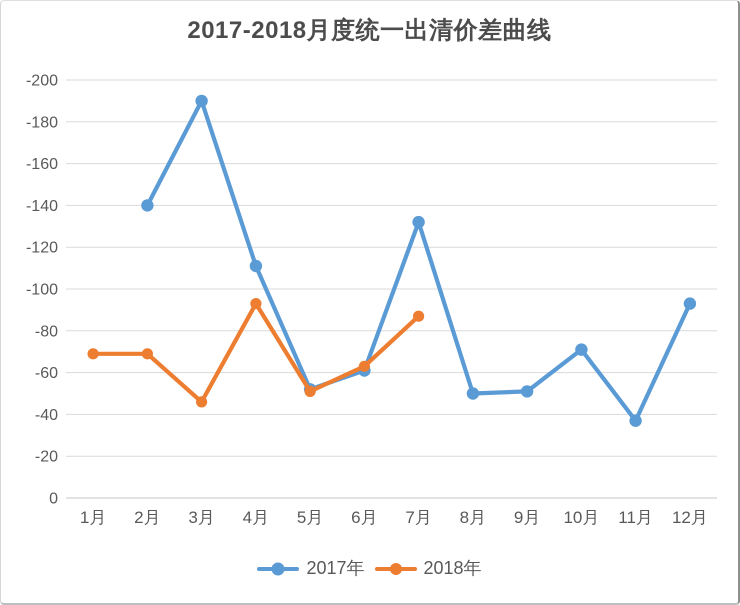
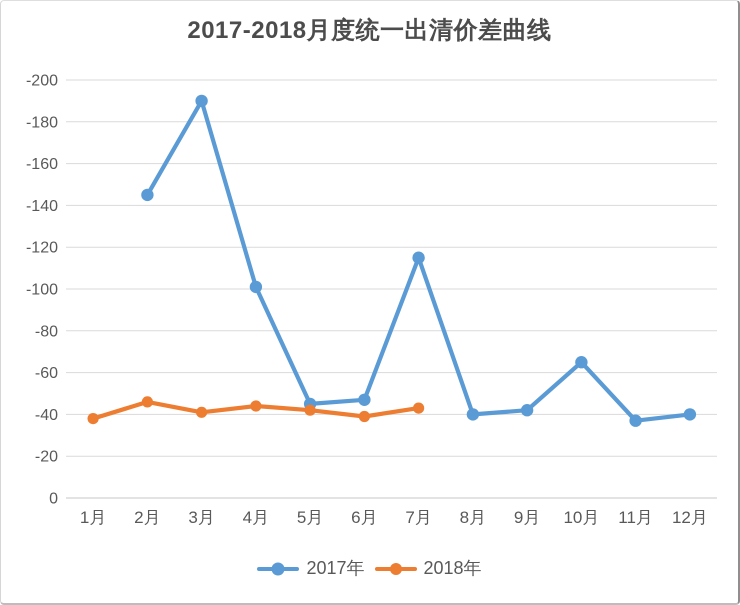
2018年/1月: -69 -> -38
2017年/2月: -140 -> -145
2018年/2月: -69 -> -46
2018年/3月: -46 -> -41
2017年/4月: -111 -> -101
2018年/4月: -93 -> -44
2017年/5月: -52 -> -45
2018年/5月: -51 -> -42
2017年/6月: -61 -> -47
2018年/6月: -63 -> -39
2017年/7月: -132 -> -115
2018年/7月: -87 -> -43
2017年/8月: -50 -> -40
2017年/9月: -51 -> -42
2017年/10月: -71 -> -65
2017年/12月: -93 -> -40
